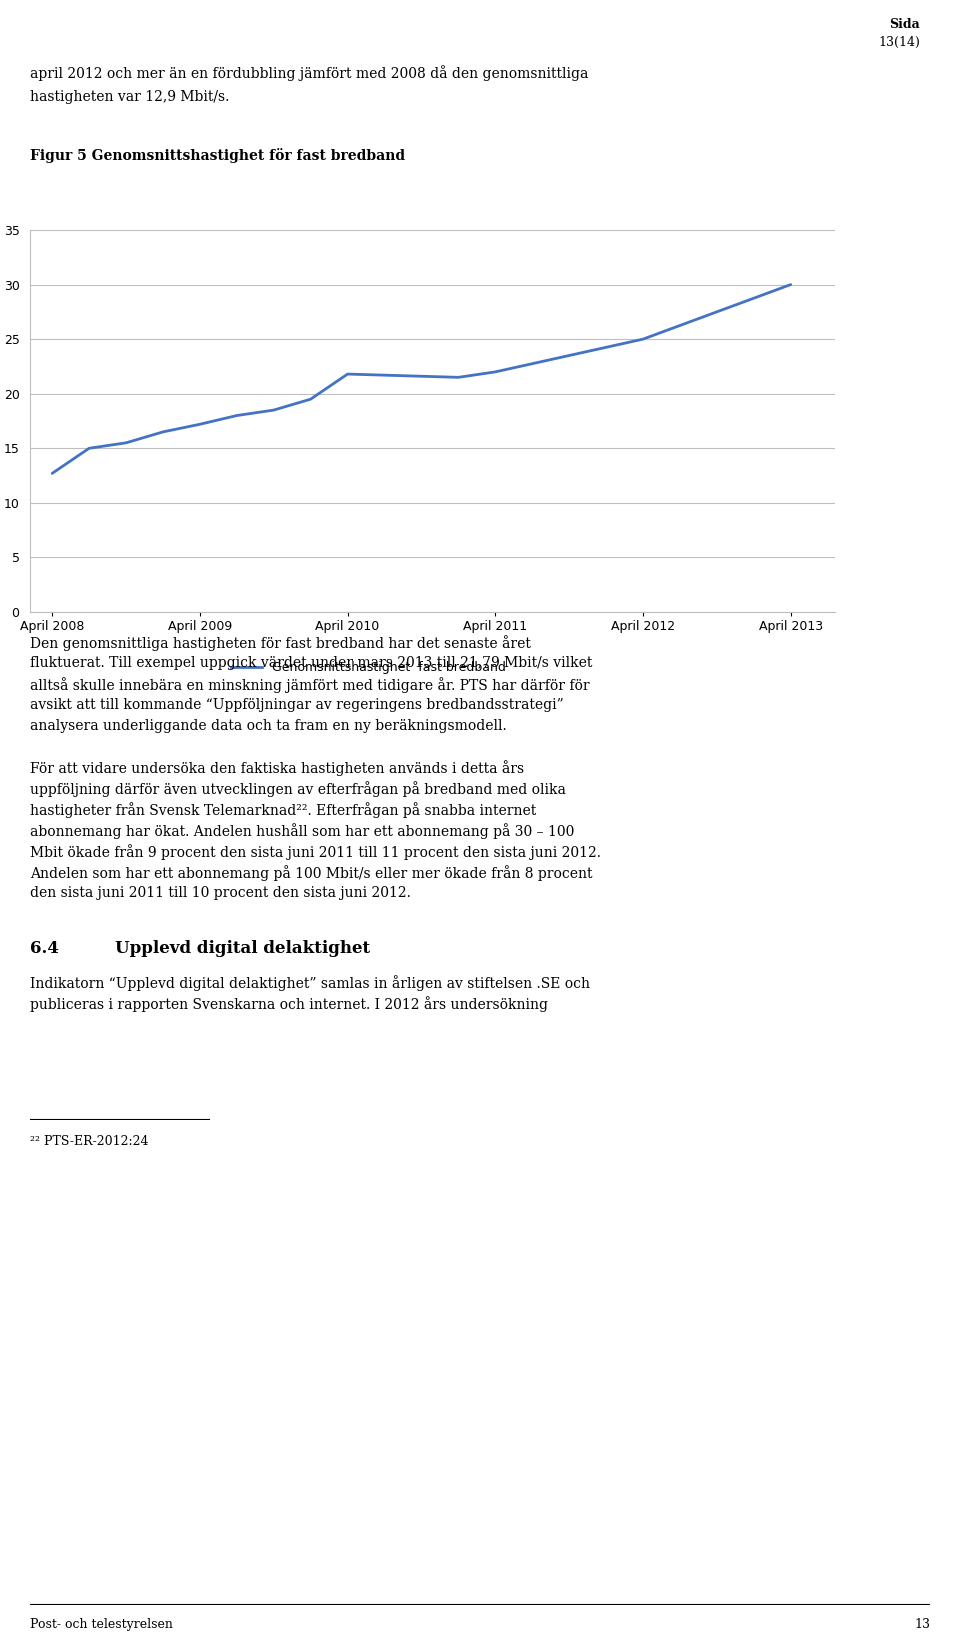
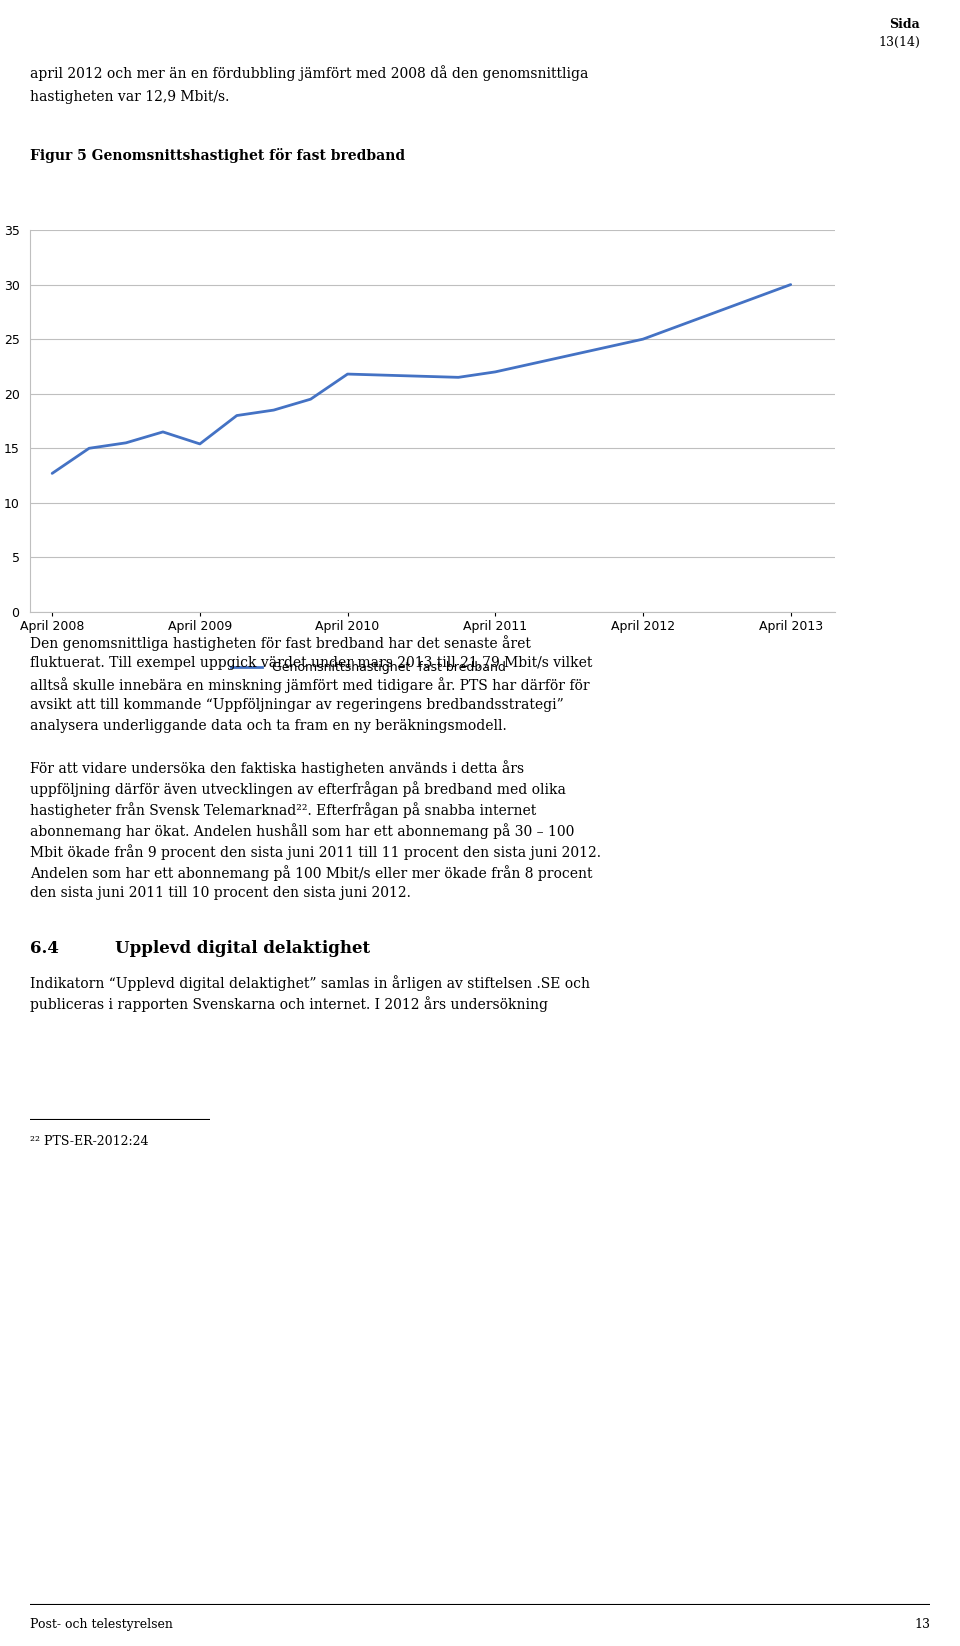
April 2009: 17.2 -> 15.4
